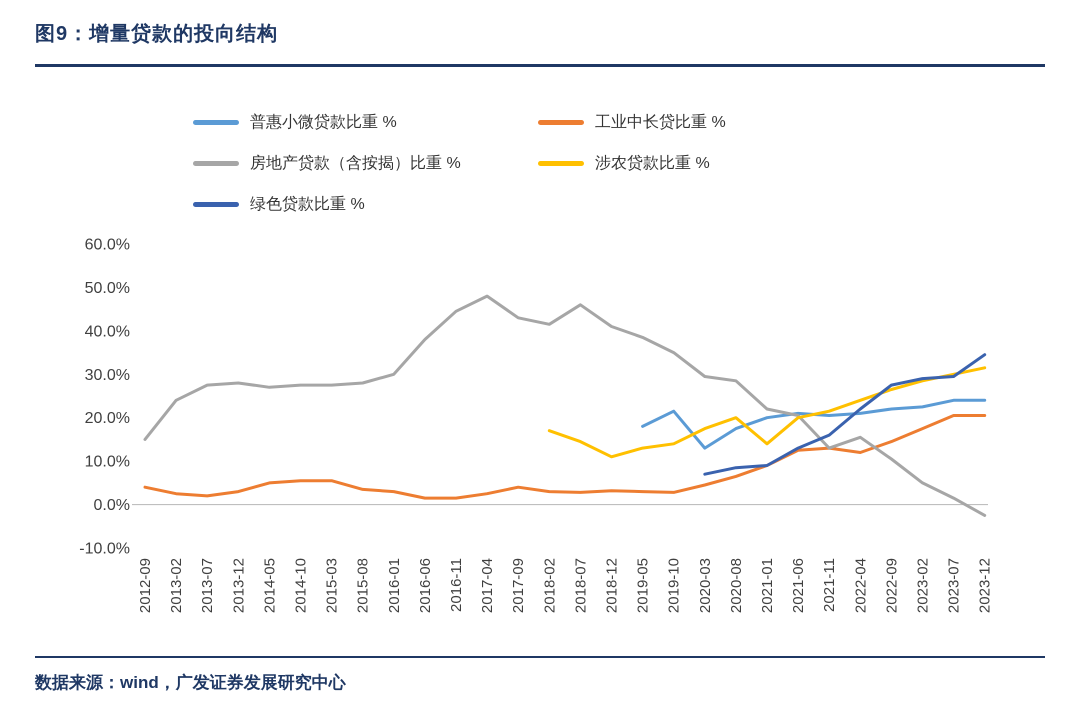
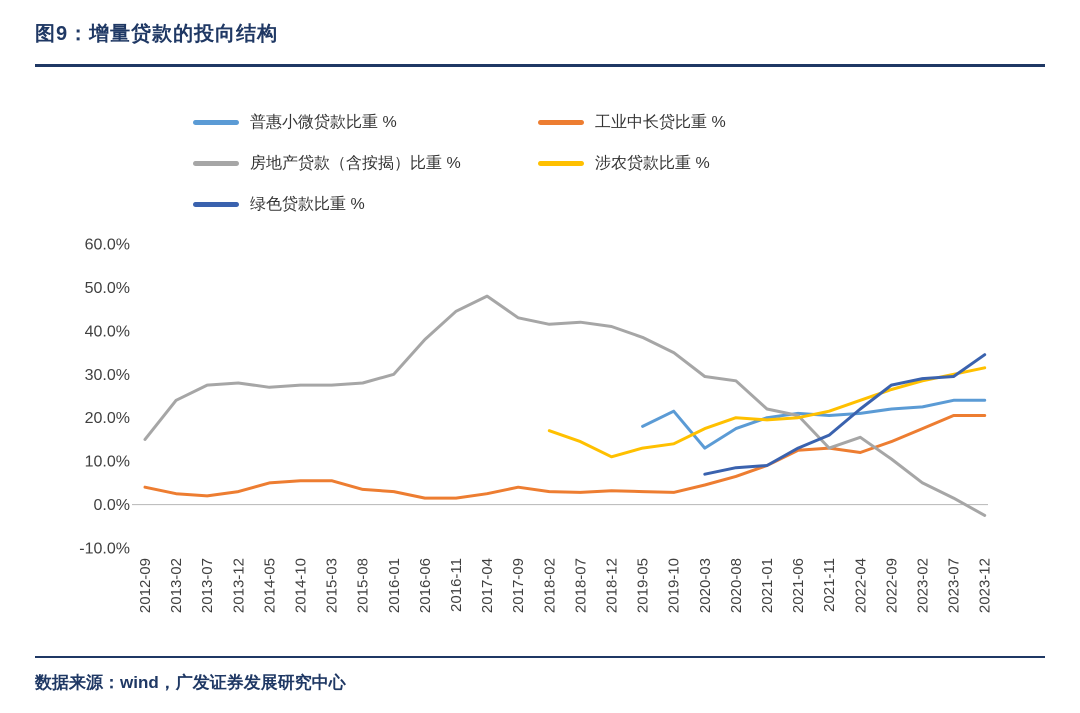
房地产贷款（含按揭）比重 %/2018-07: 46% -> 42%
涉农贷款比重 %/2021-01: 14% -> 20%
